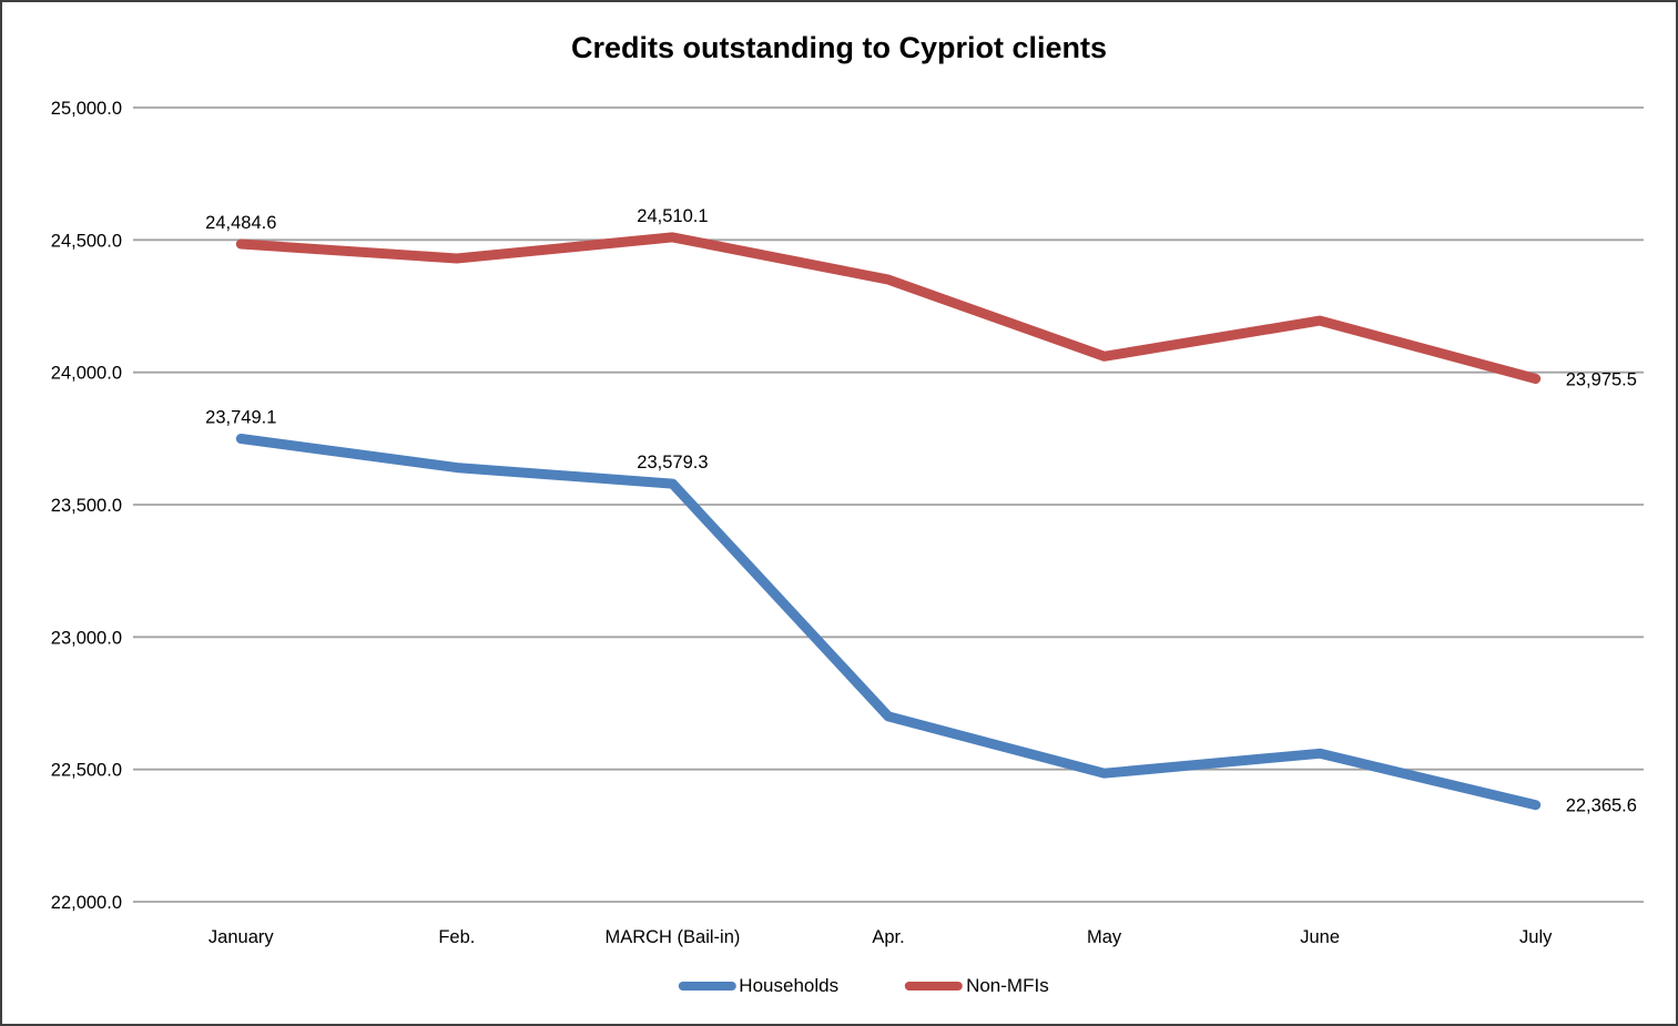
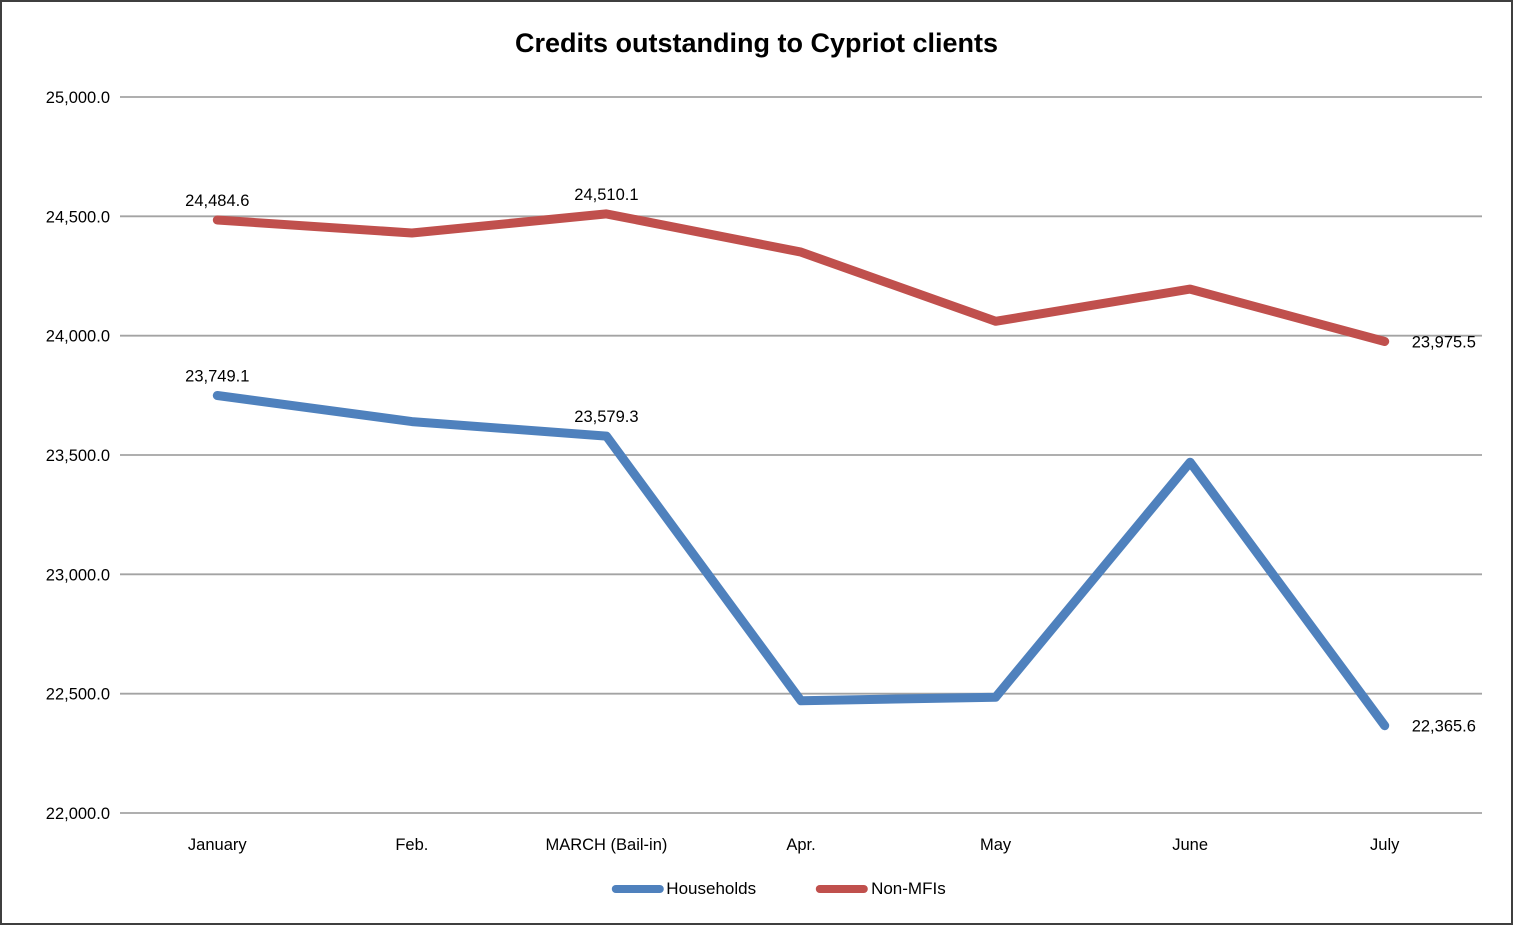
Households/Apr.: 22700 -> 22470
Households/June: 22560 -> 23470
